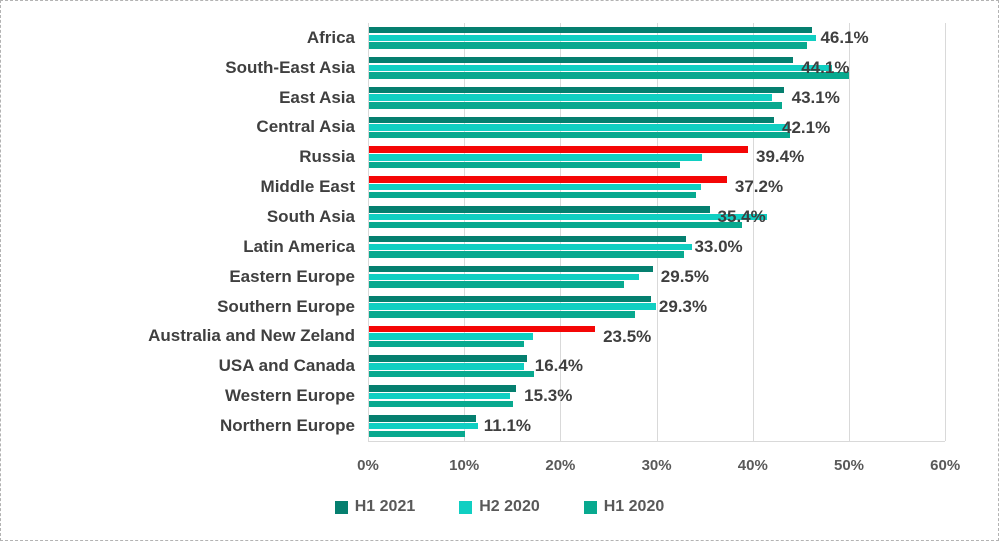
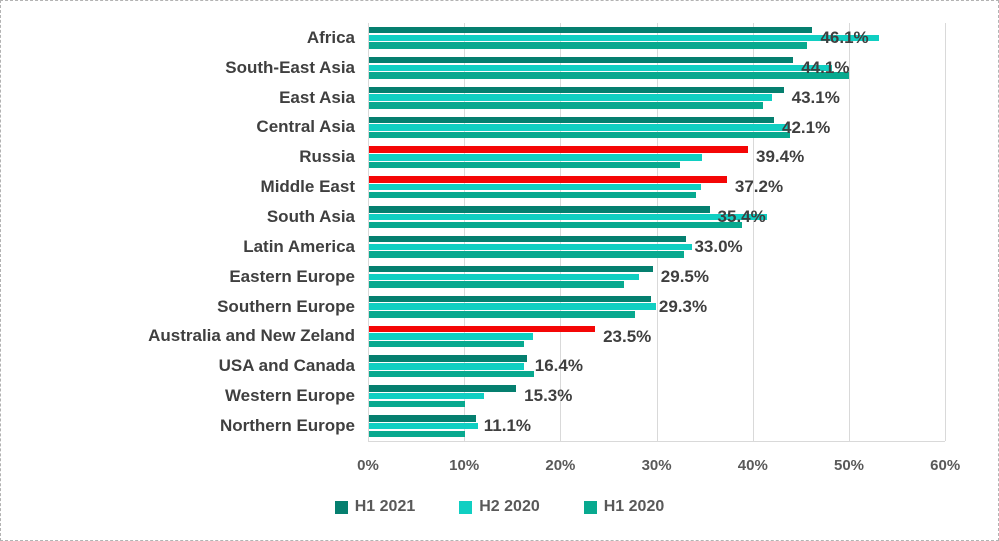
H2 2020/Africa: 46% -> 53%
H1 2020/East Asia: 43% -> 41%
H2 2020/Western Europe: 15% -> 12%
H1 2020/Western Europe: 15% -> 10%
